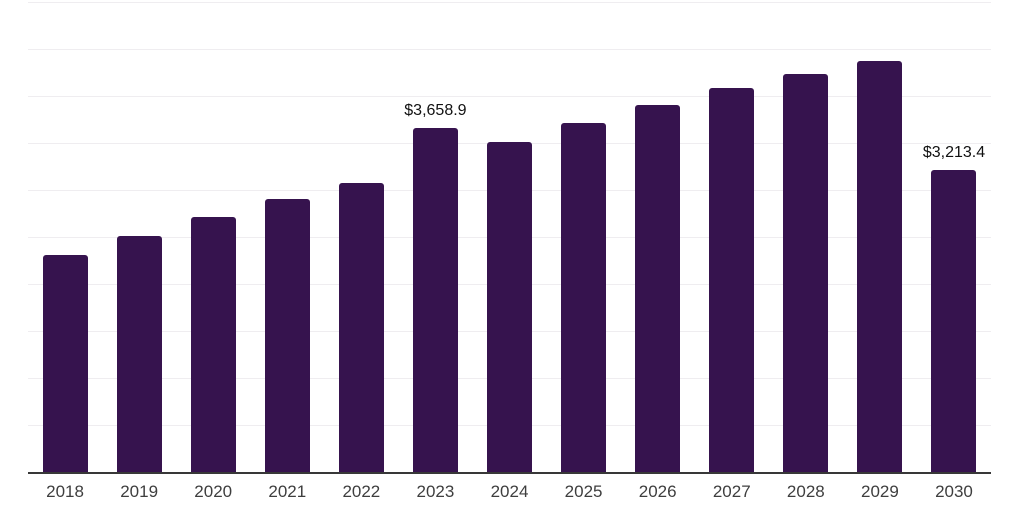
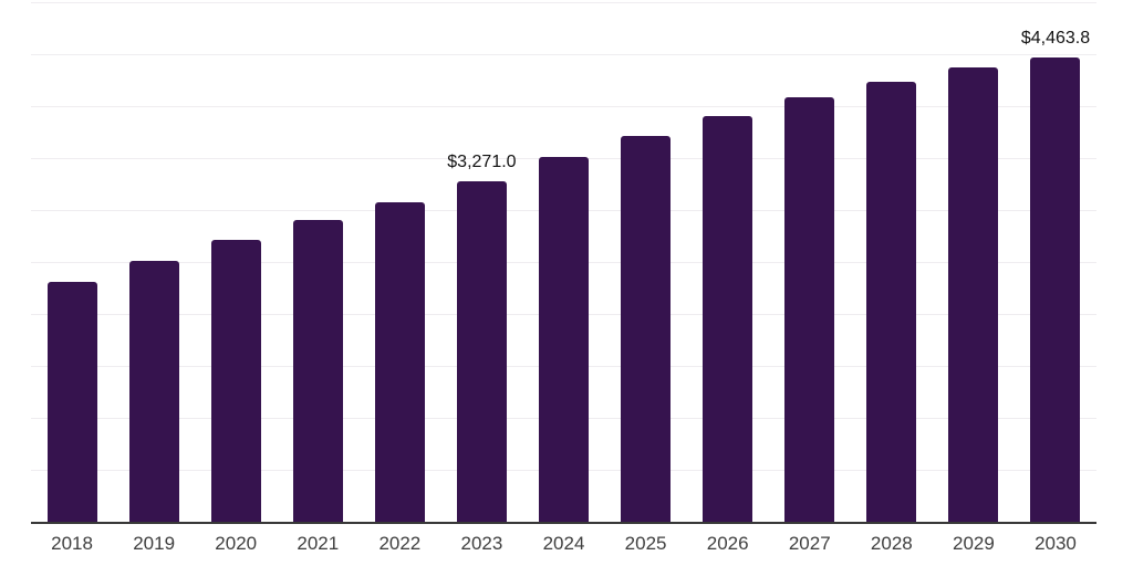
2023: $3,658.9 -> $3,271.0
2030: $3,213.4 -> $4,463.8
